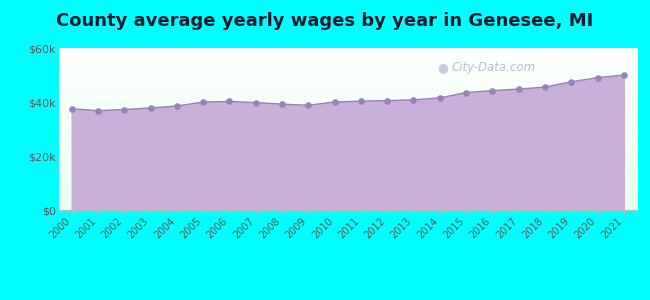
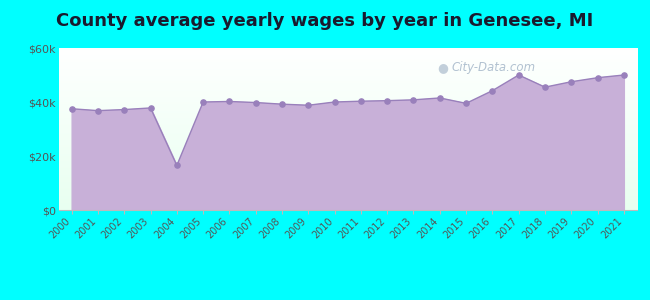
2004: $38.5k -> $16.5k
2015: $43.5k -> $39.5k
2017: $44.8k -> $50.0k
